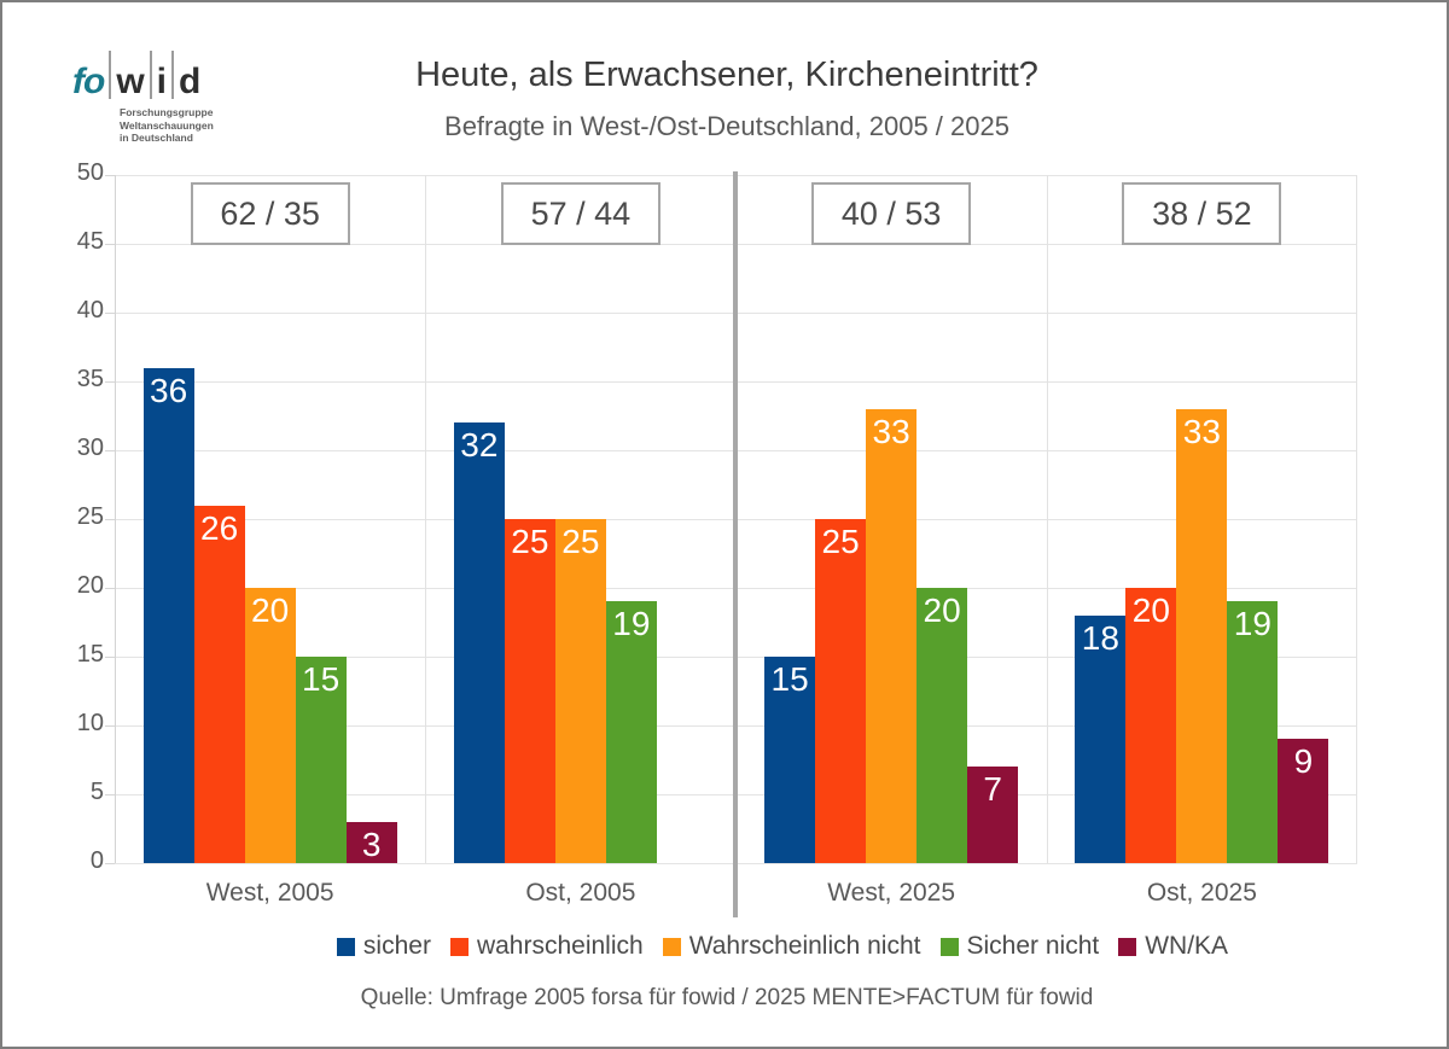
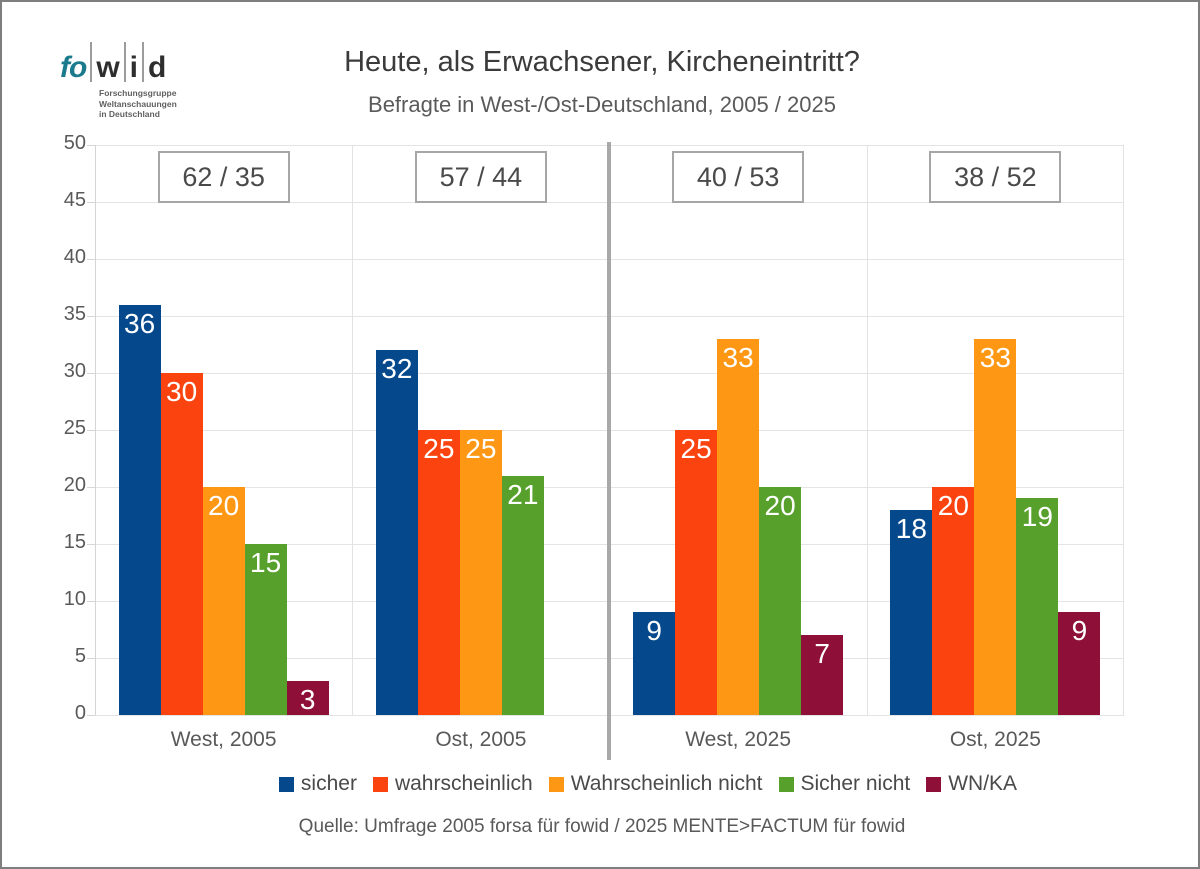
wahrscheinlich/West, 2005: 26 -> 30
Sicher nicht/Ost, 2005: 19 -> 21
sicher/West, 2025: 15 -> 9
